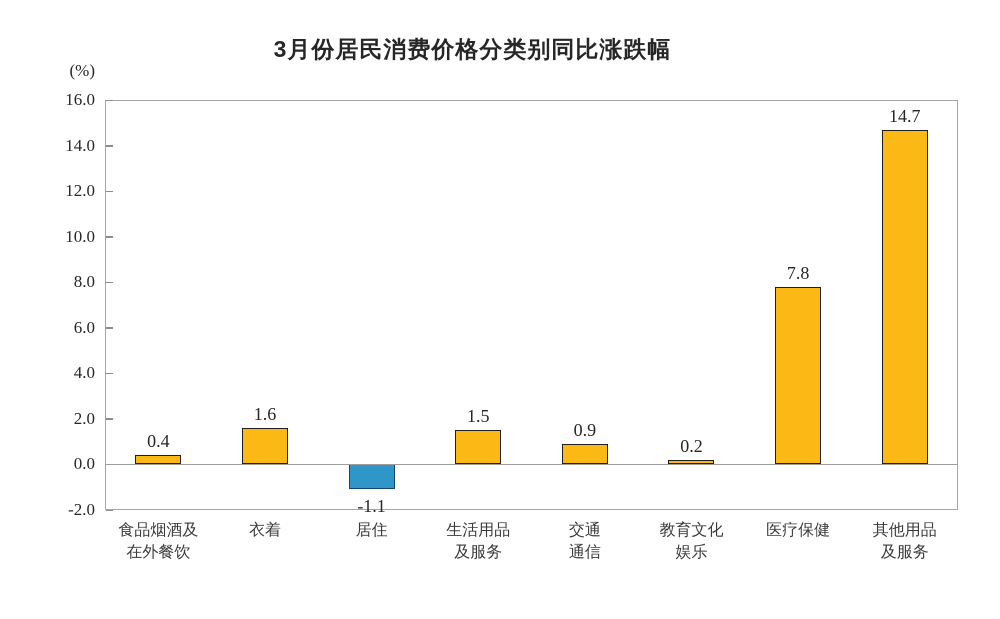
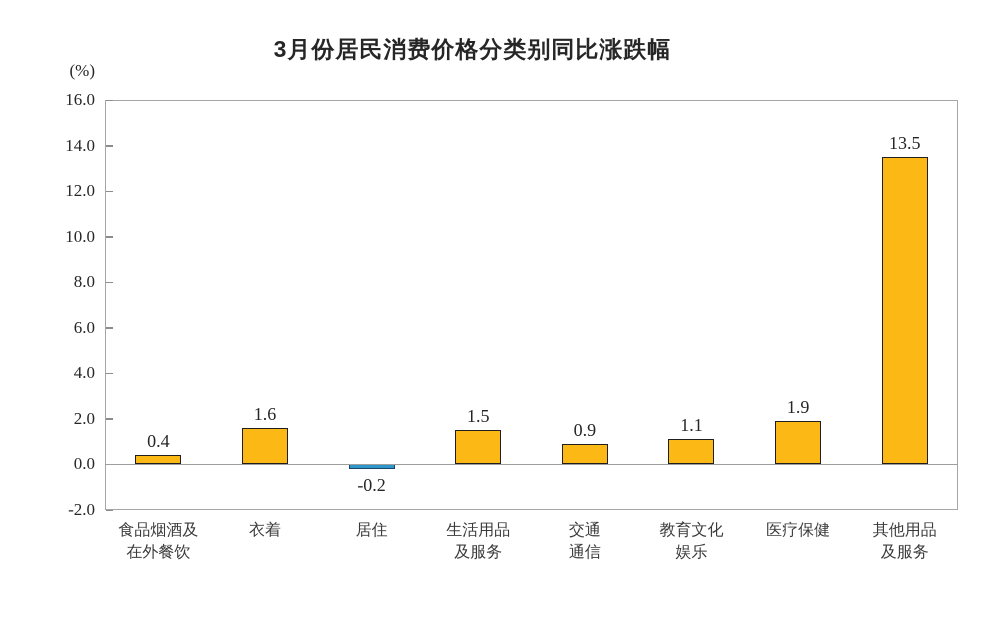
居住: -1.1 -> -0.2
教育文化娱乐: 0.2 -> 1.1
医疗保健: 7.8 -> 1.9
其他用品及服务: 14.7 -> 13.5
